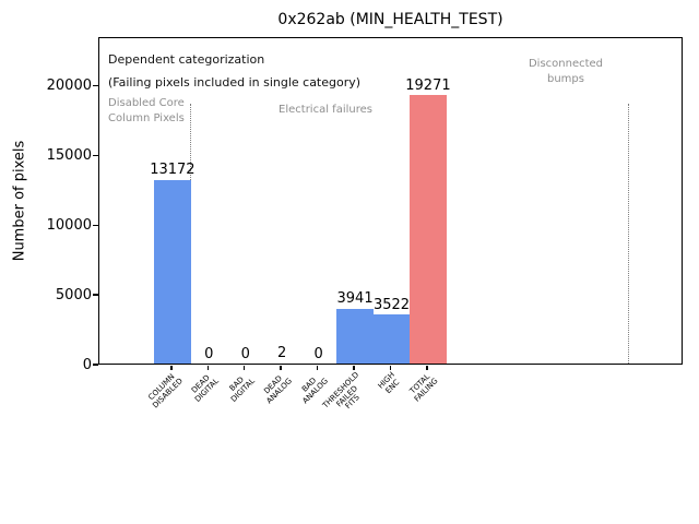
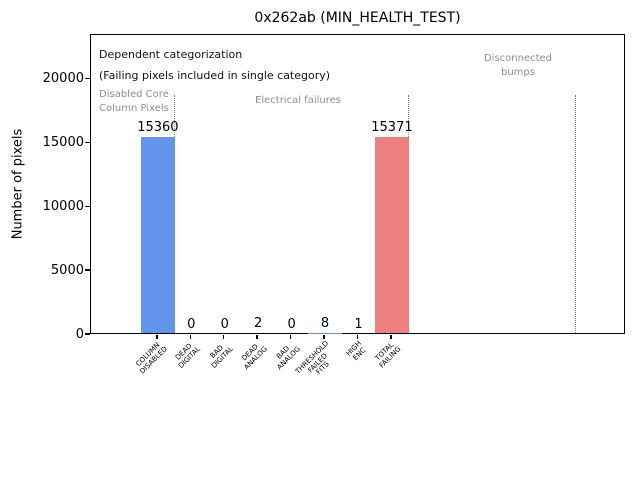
COLUMN DISABLED: 13172 -> 15360
THRESHOLD FAILED FITS: 3941 -> 8
HIGH ENC: 3522 -> 1
TOTAL FAILING: 19271 -> 15371
